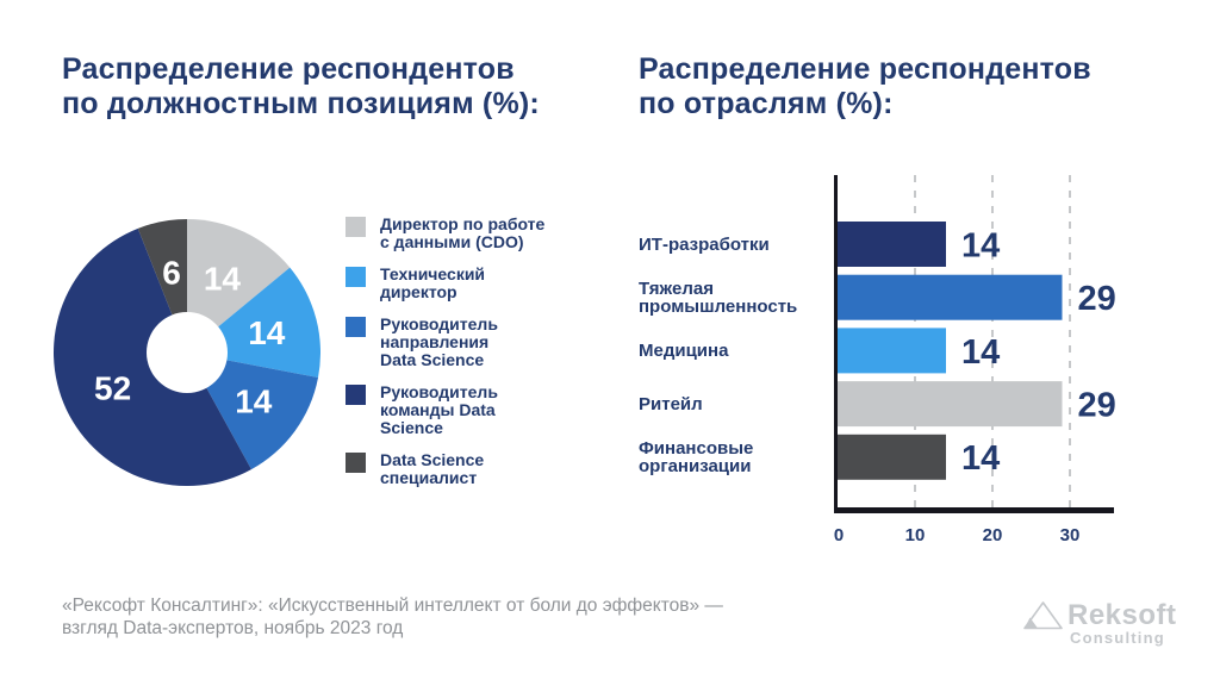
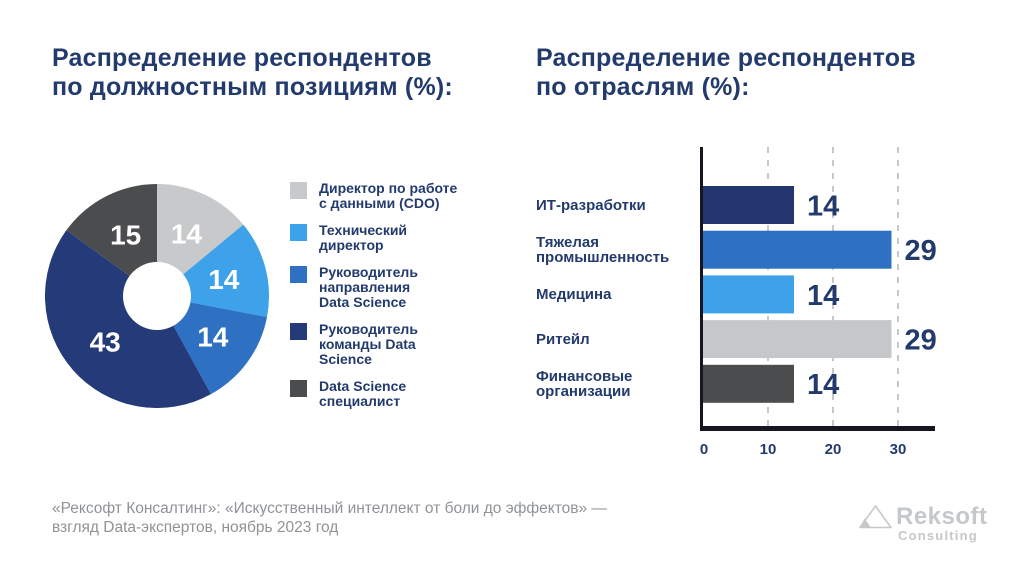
Распределение респондентов по должностным позициям (%):/Руководитель команды Data Science: 52 -> 43
Распределение респондентов по должностным позициям (%):/Data Science специалист: 6 -> 15
